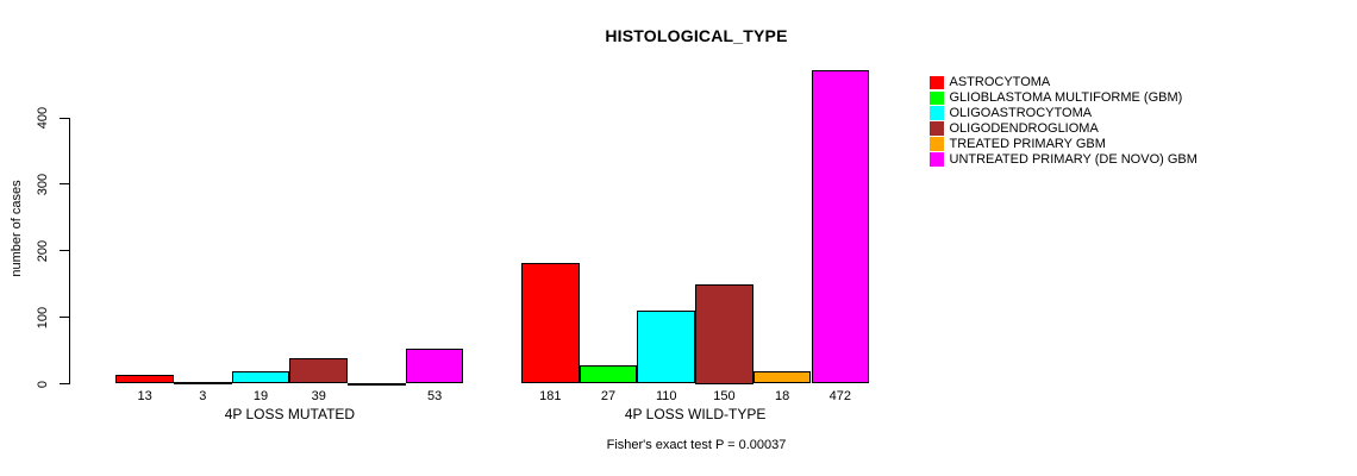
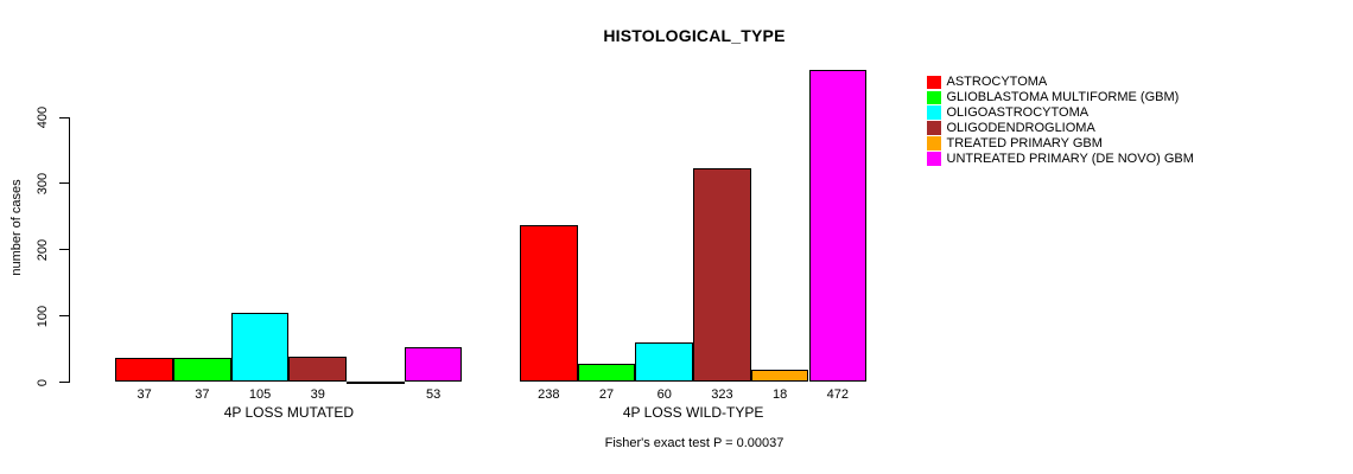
ASTROCYTOMA/4P LOSS MUTATED: 13 -> 37
GLIOBLASTOMA MULTIFORME (GBM)/4P LOSS MUTATED: 3 -> 37
OLIGOASTROCYTOMA/4P LOSS MUTATED: 19 -> 105
ASTROCYTOMA/4P LOSS WILD-TYPE: 181 -> 238
OLIGOASTROCYTOMA/4P LOSS WILD-TYPE: 110 -> 60
OLIGODENDROGLIOMA/4P LOSS WILD-TYPE: 150 -> 323
